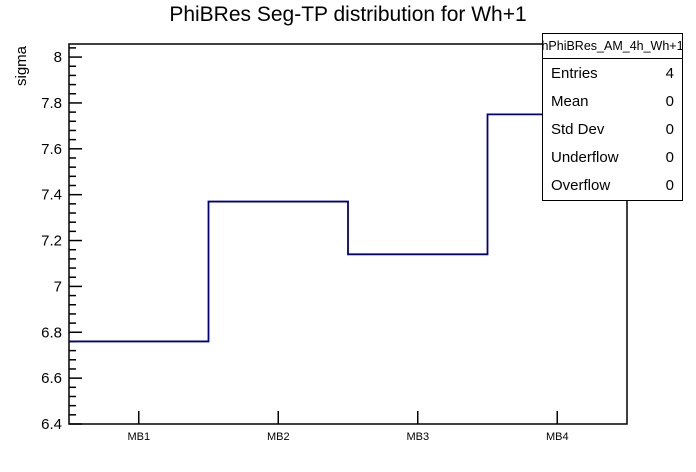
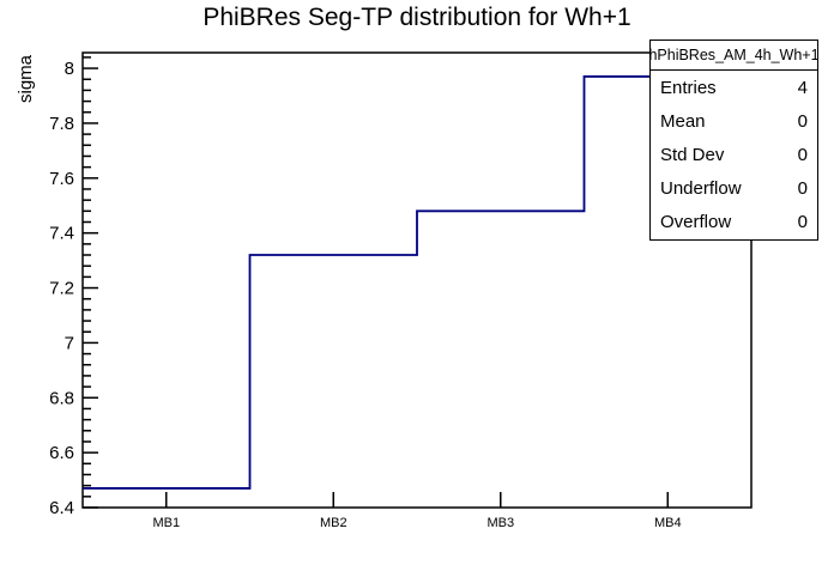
MB1: 6.76 -> 6.47
MB2: 7.37 -> 7.32
MB3: 7.14 -> 7.48
MB4: 7.75 -> 7.97
